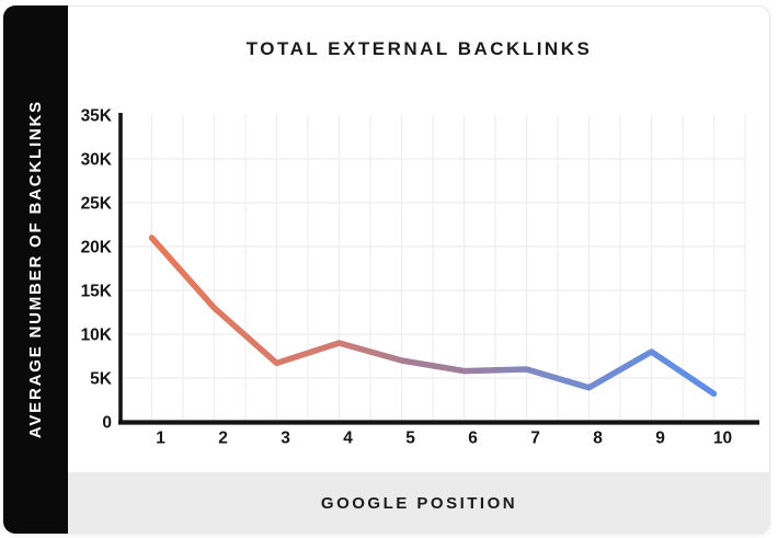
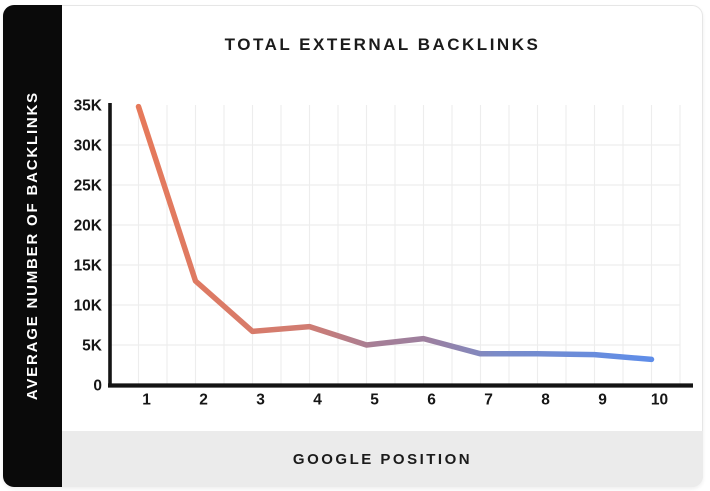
1: 21K -> 35K
4: 9K -> 7K
5: 7K -> 5K
7: 6K -> 4K
9: 8K -> 4K
